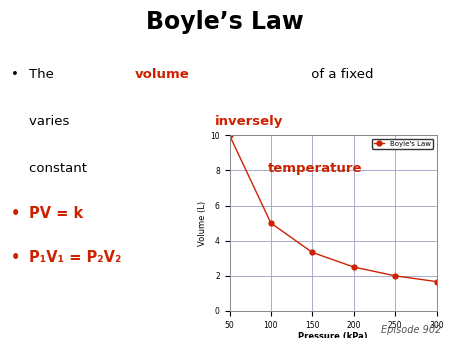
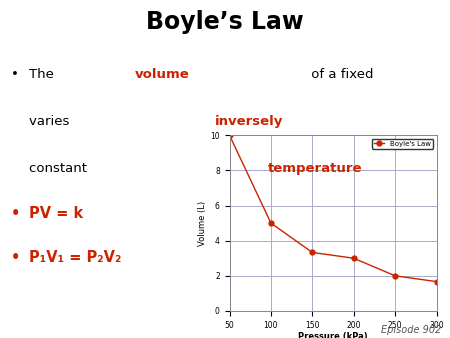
200: 2.5 -> 3.0
